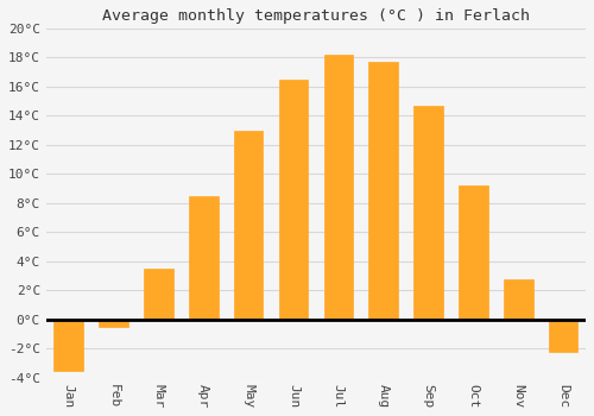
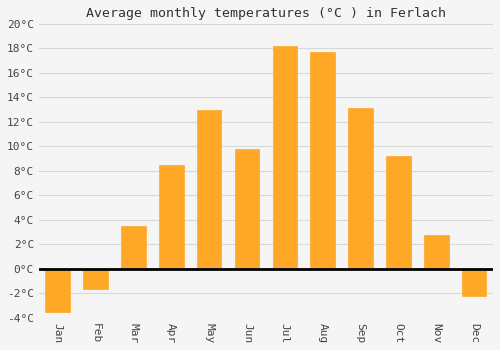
Feb: -0.5°C -> -1.6°C
Jun: 16.5°C -> 9.8°C
Sep: 14.7°C -> 13.1°C
